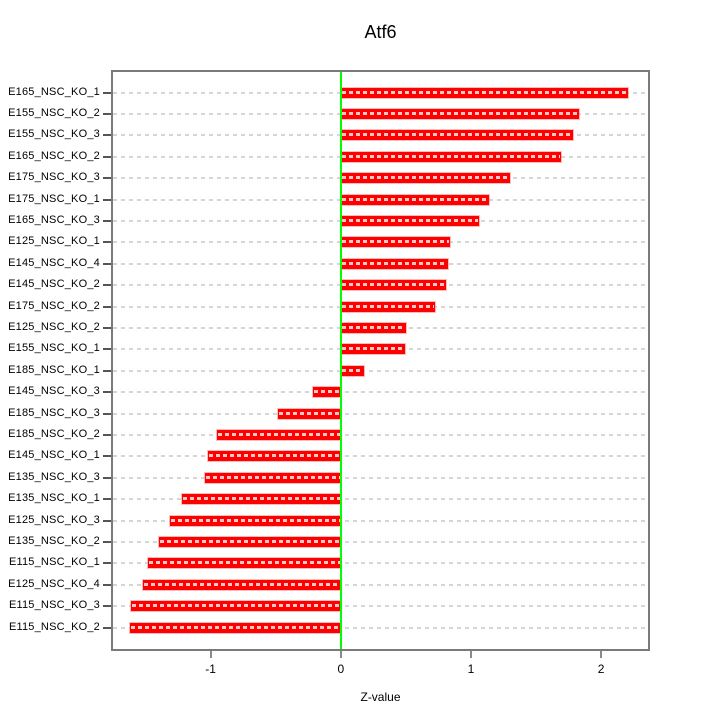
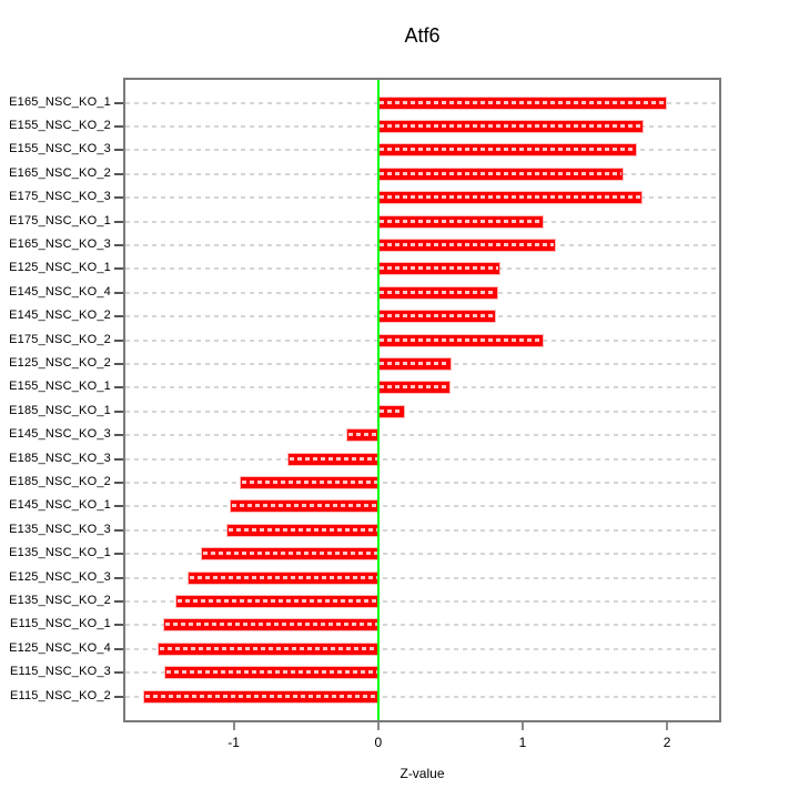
E165_NSC_KO_1: 2.21 -> 1.99
E175_NSC_KO_3: 1.30 -> 1.82
E165_NSC_KO_3: 1.06 -> 1.22
E175_NSC_KO_2: 0.72 -> 1.14
E185_NSC_KO_3: -0.48 -> -0.62
E115_NSC_KO_3: -1.61 -> -1.47
